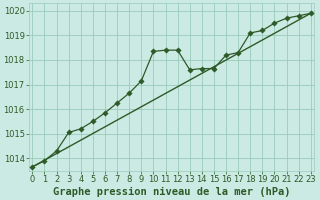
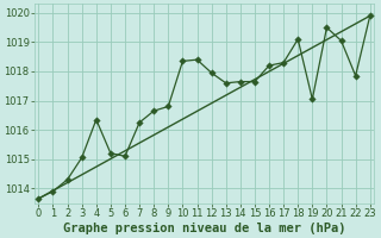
4: 1015.20 -> 1016.35
5: 1015.50 -> 1015.20
6: 1015.85 -> 1015.10
9: 1017.15 -> 1016.80
12: 1018.40 -> 1017.95
19: 1019.20 -> 1017.05
21: 1019.70 -> 1019.05
22: 1019.80 -> 1017.85
